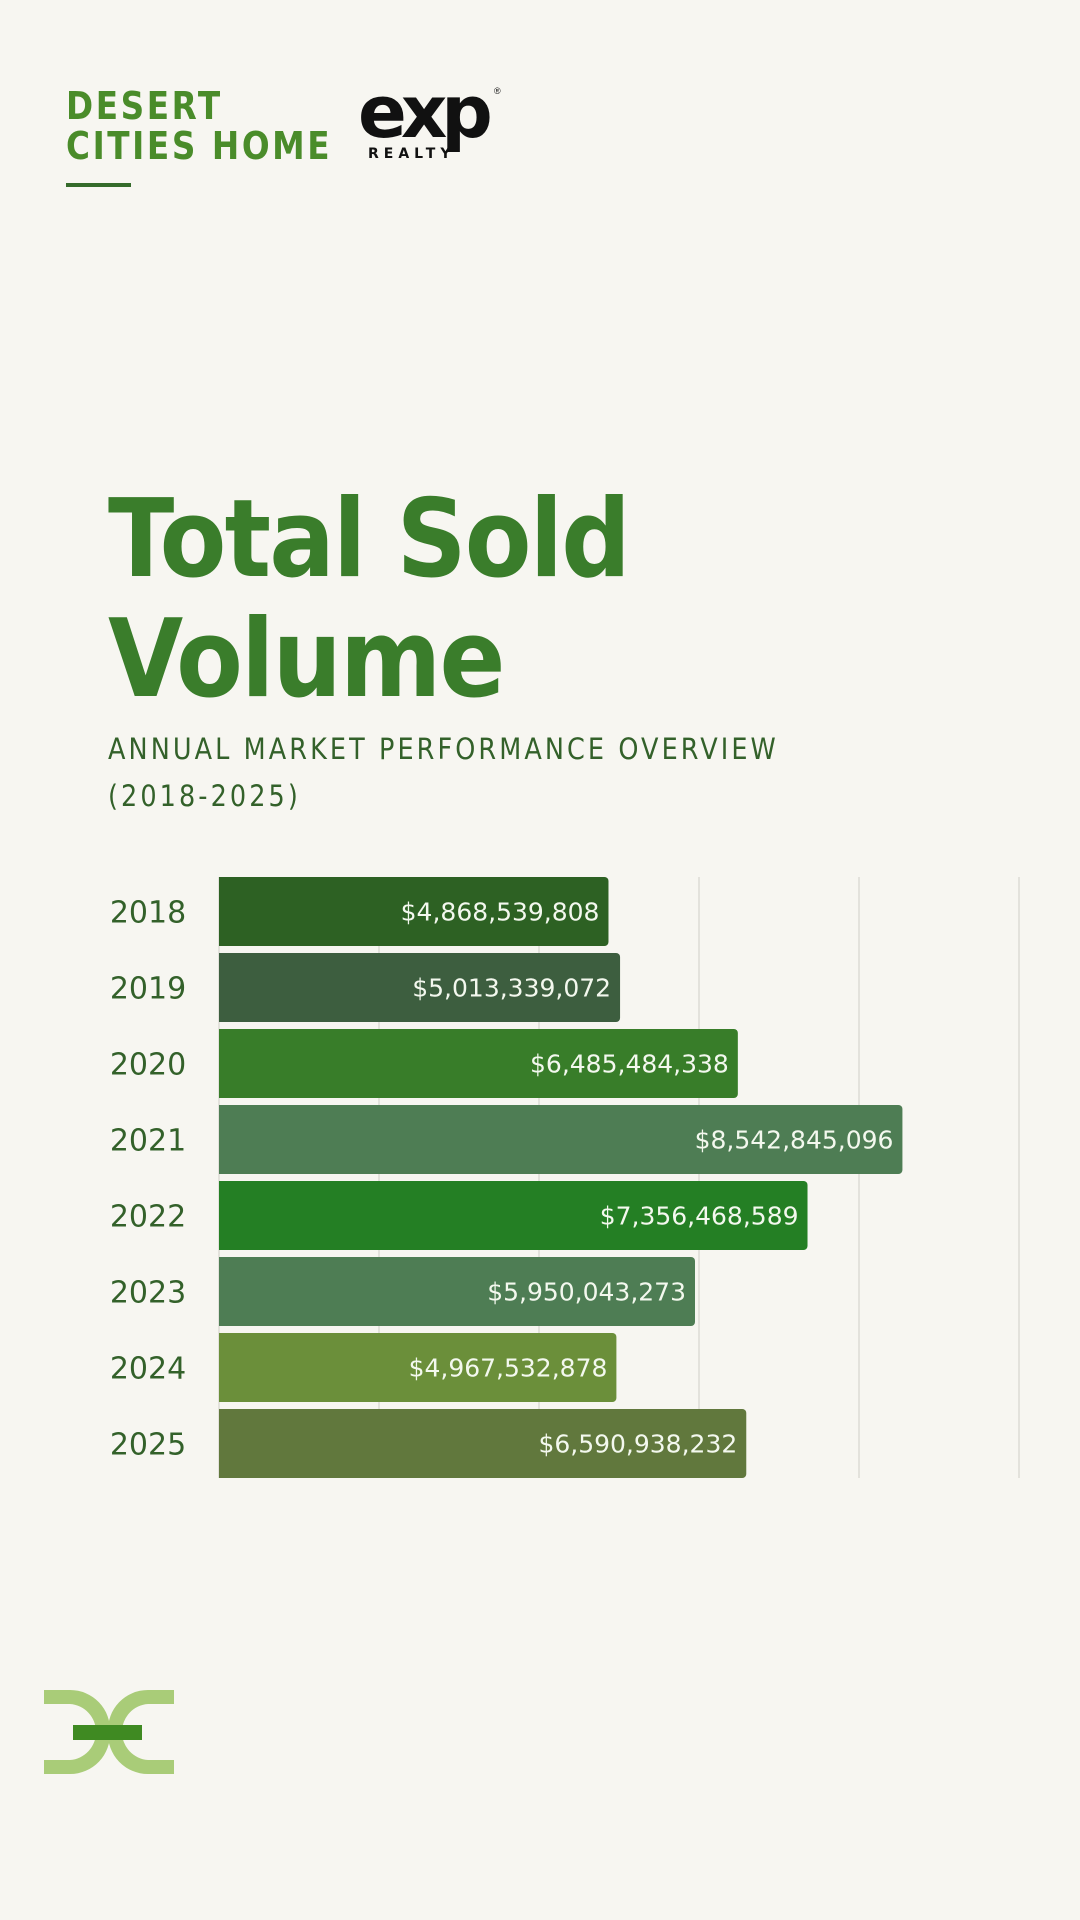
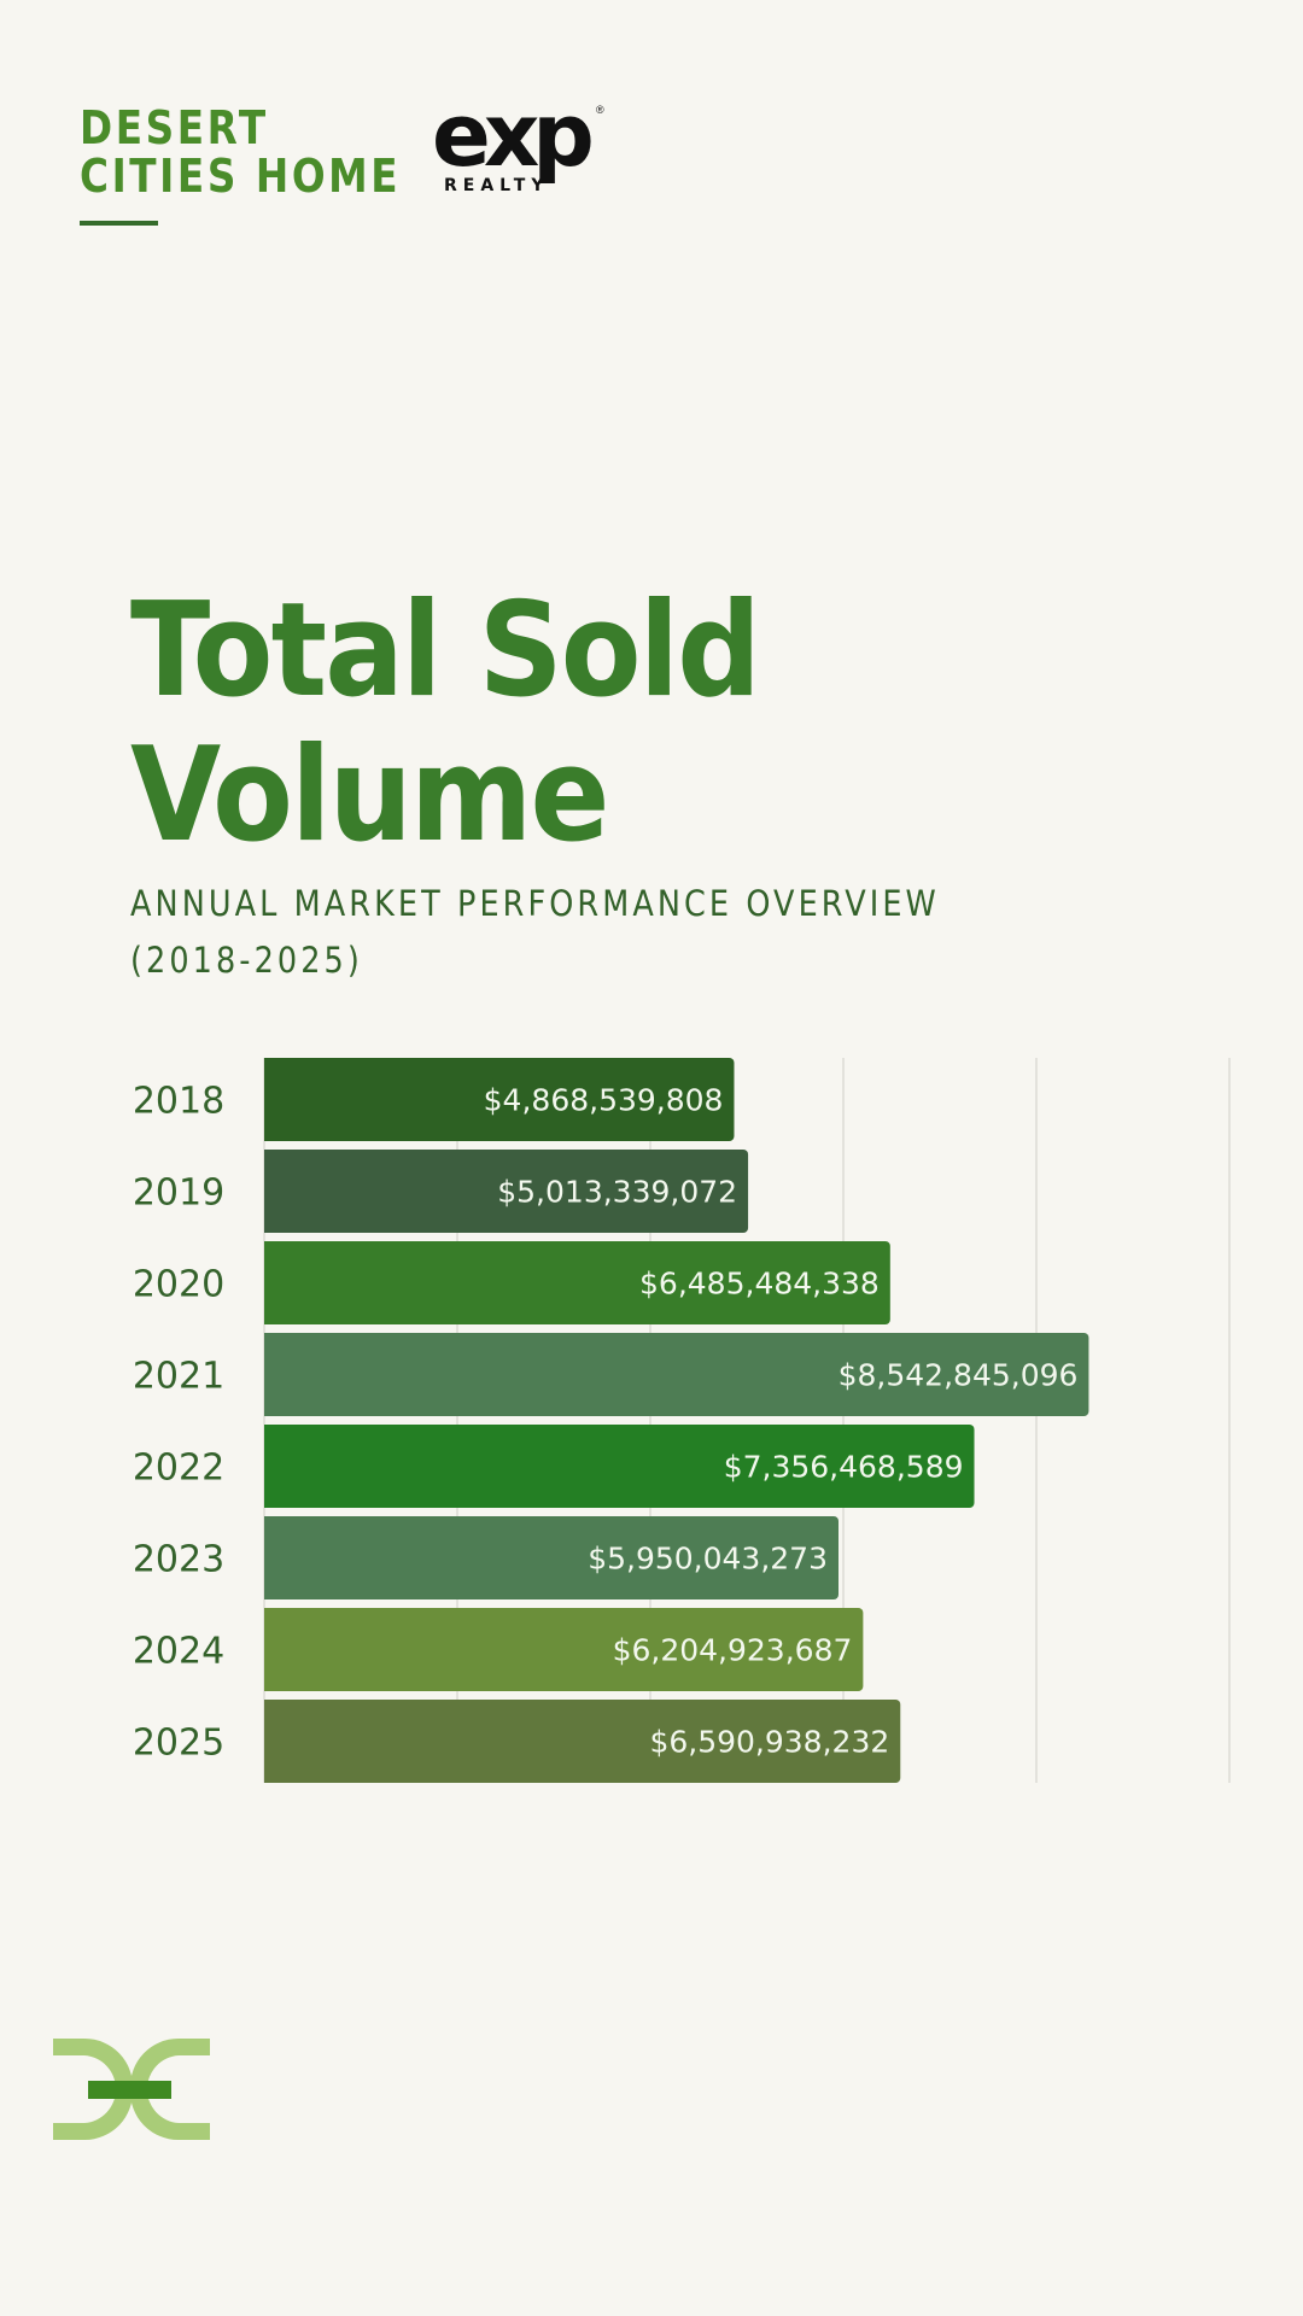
2024: $4,967,532,878 -> $6,204,923,687
